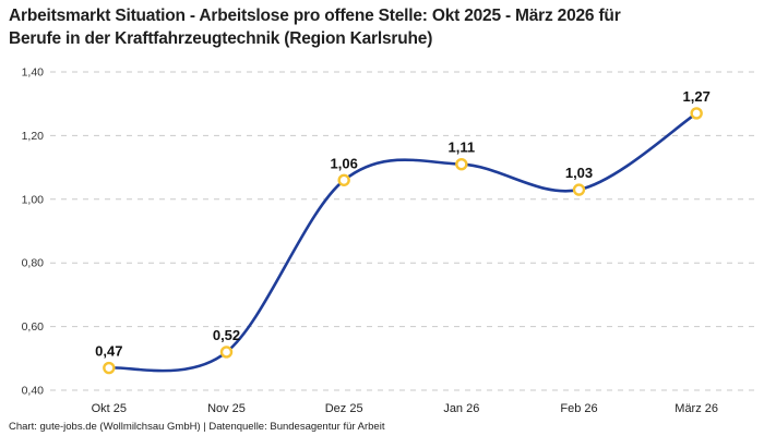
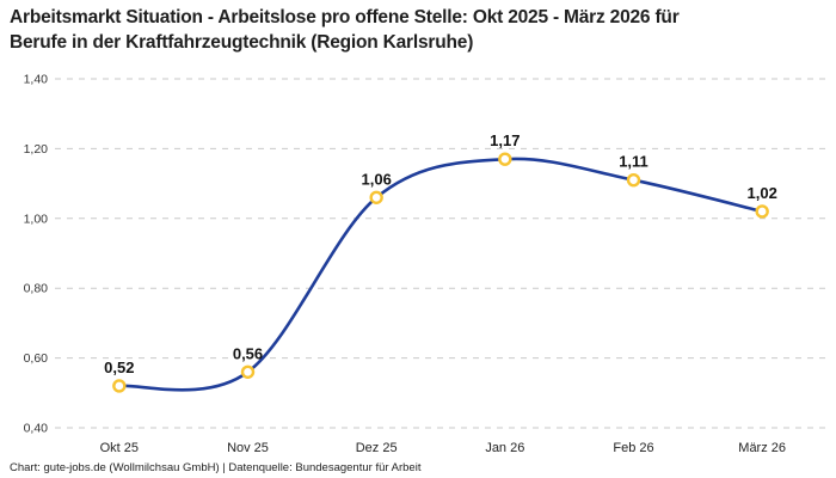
Okt 25: 0,47 -> 0,52
Nov 25: 0,52 -> 0,56
Jan 26: 1,11 -> 1,17
Feb 26: 1,03 -> 1,11
März 26: 1,27 -> 1,02
